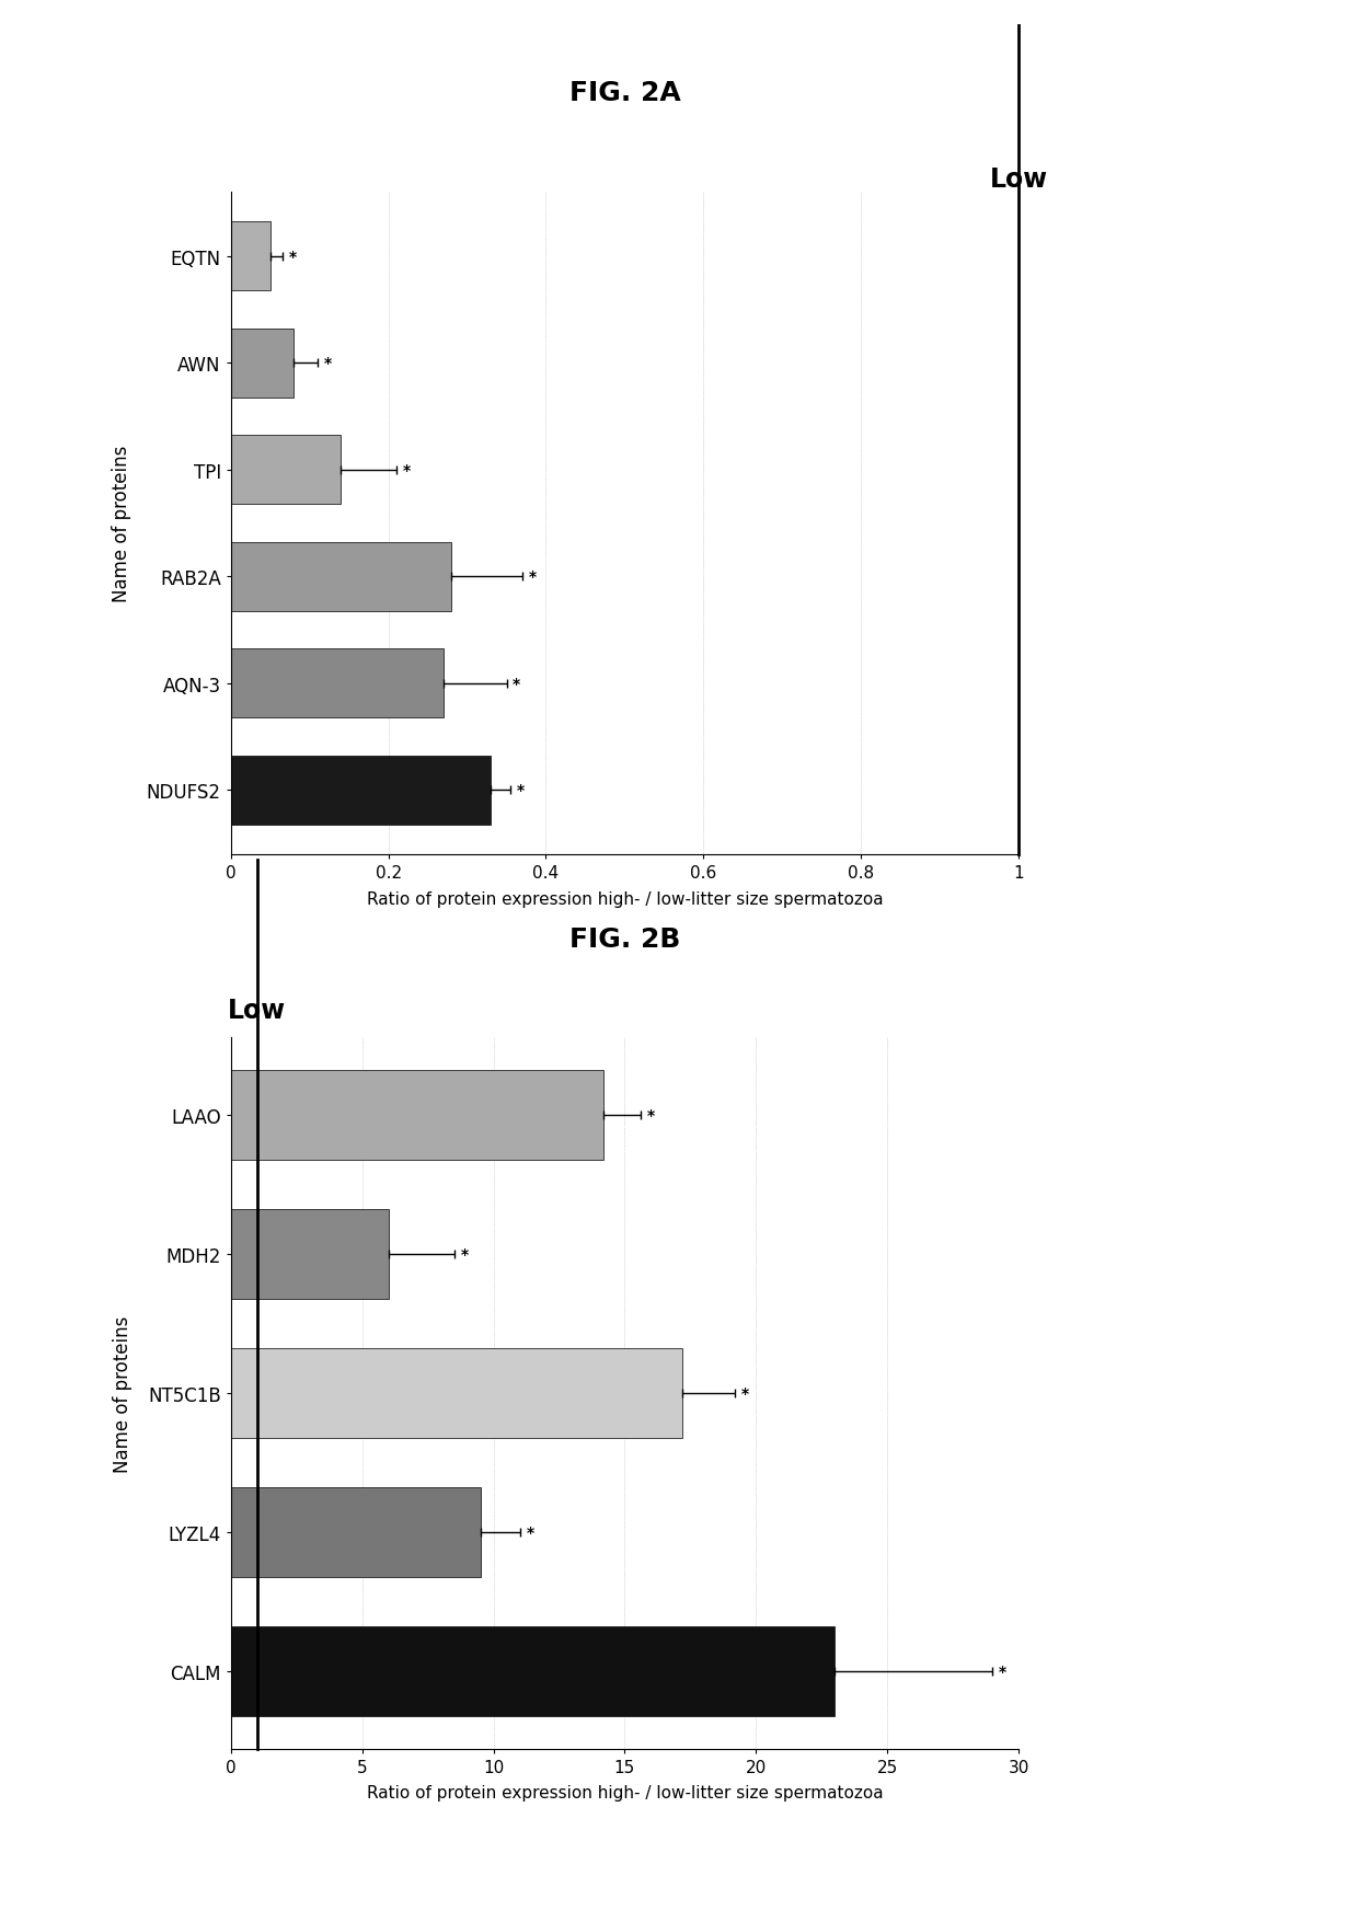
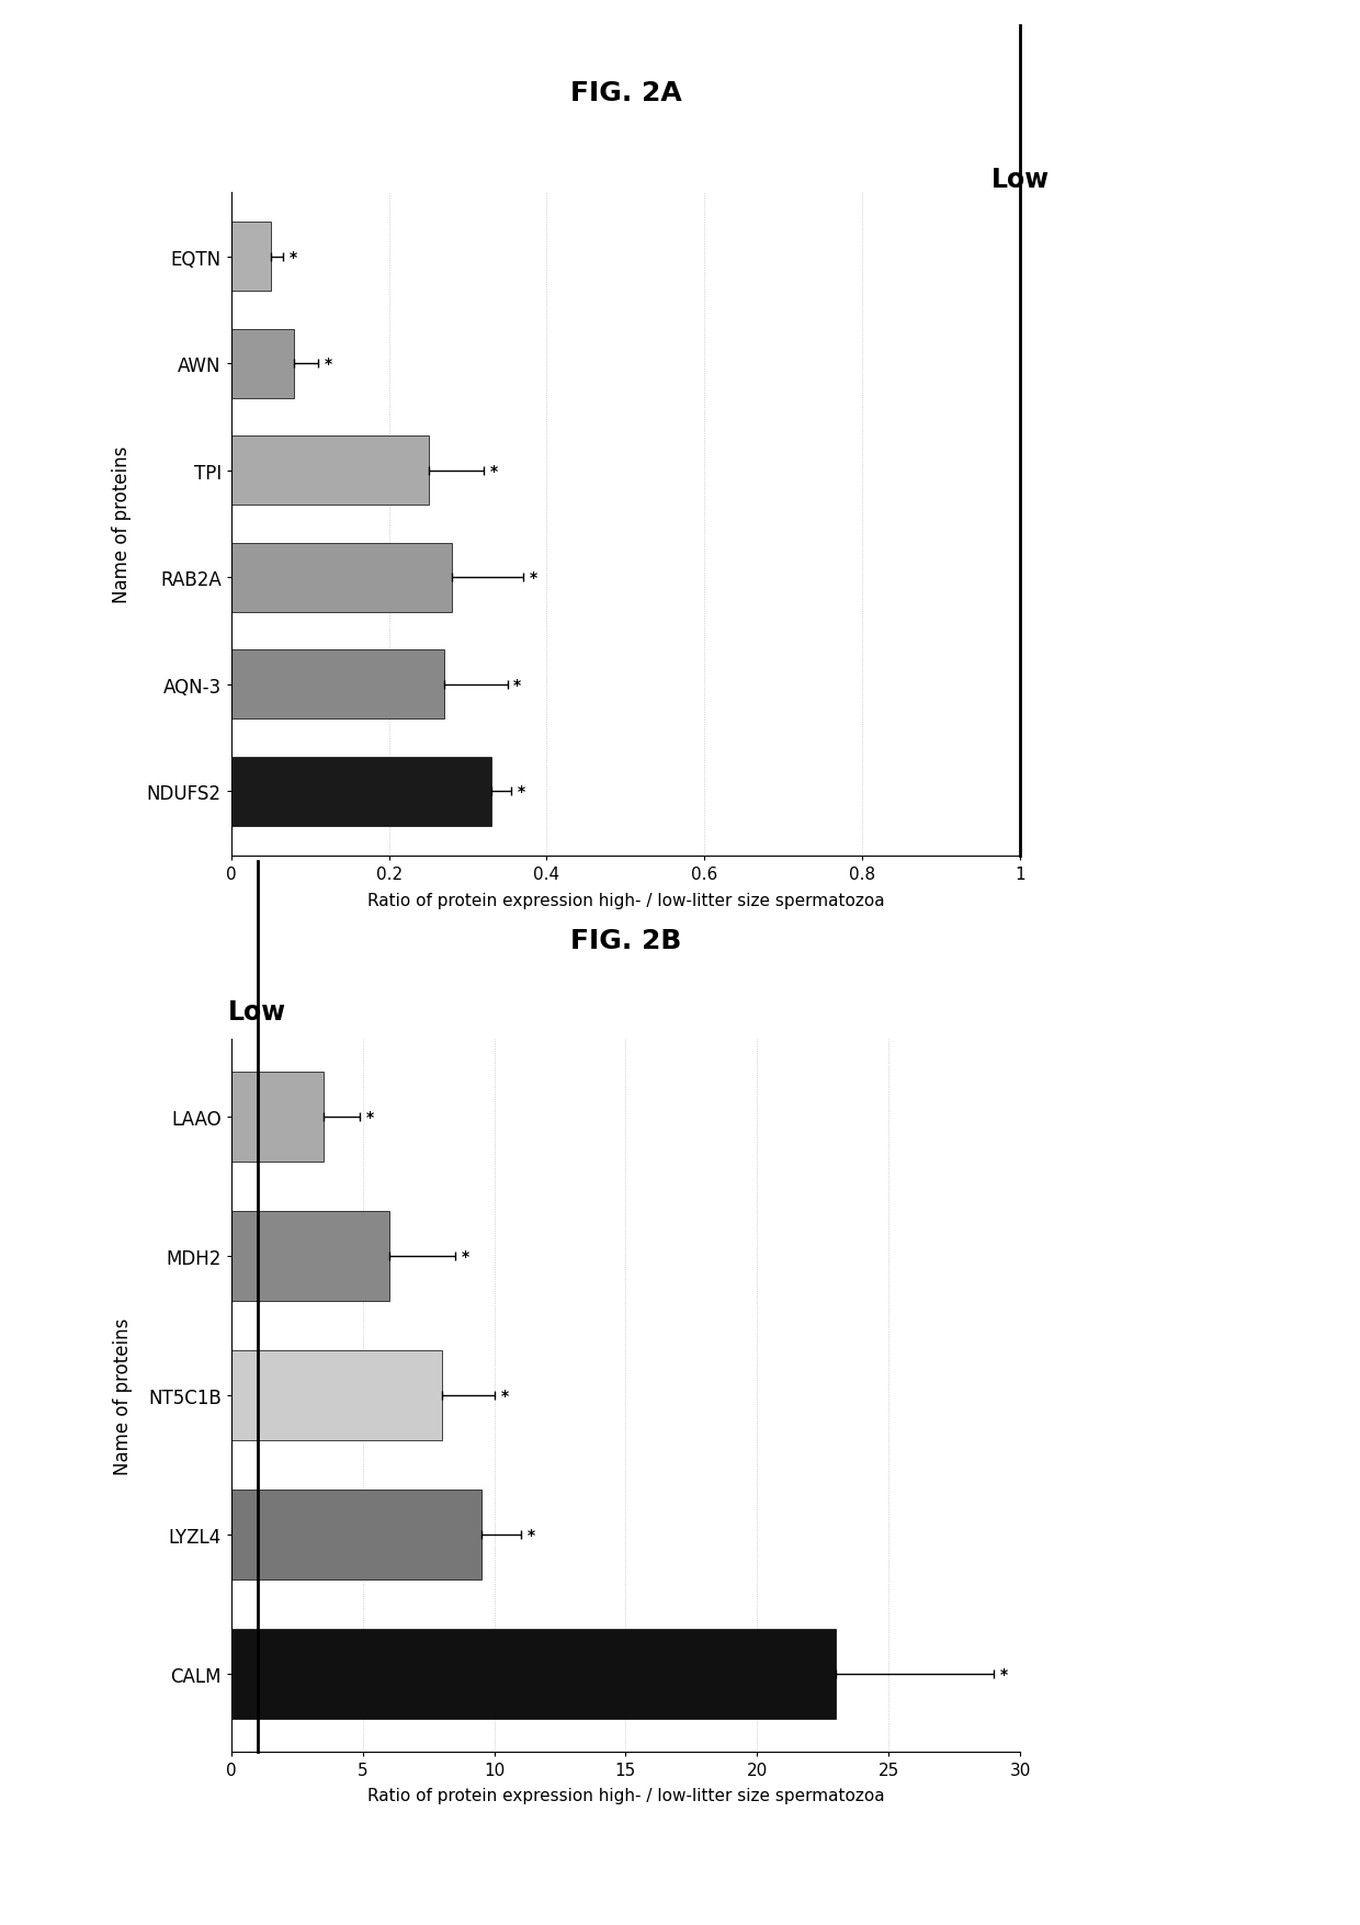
FIG. 2A/TPI: 0.14 -> 0.25
FIG. 2B/LAAO: 14.2 -> 3.5
FIG. 2B/NT5C1B: 17.2 -> 8.0
